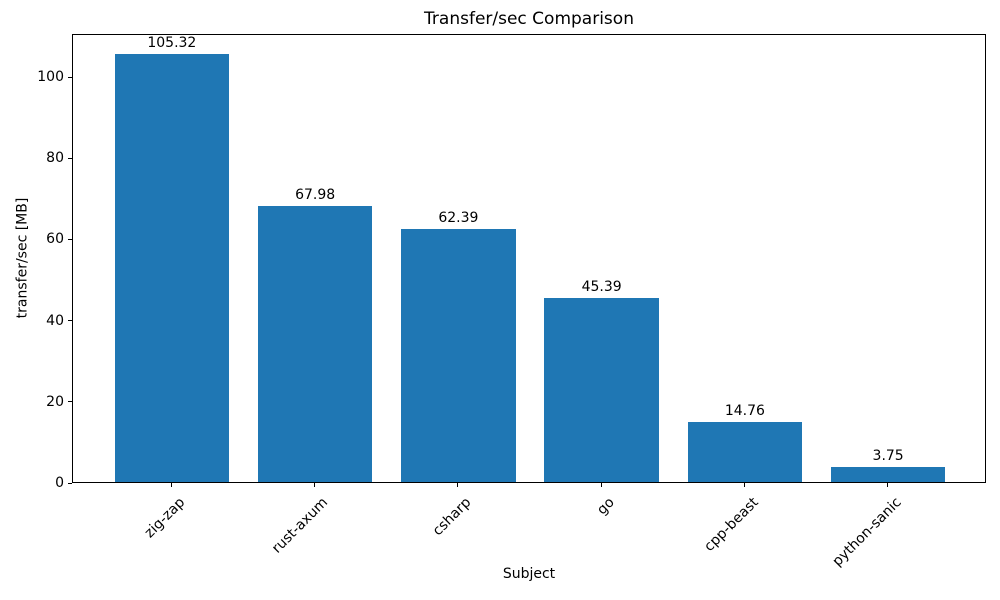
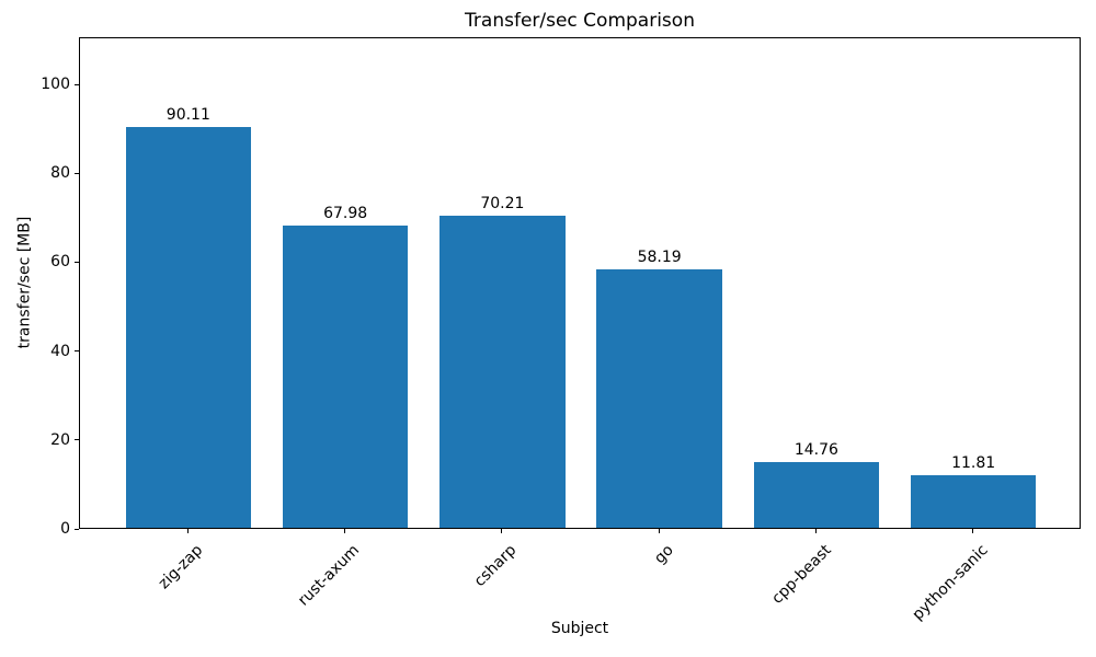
zig-zap: 105.32 -> 90.11
csharp: 62.39 -> 70.21
go: 45.39 -> 58.19
python-sanic: 3.75 -> 11.81
